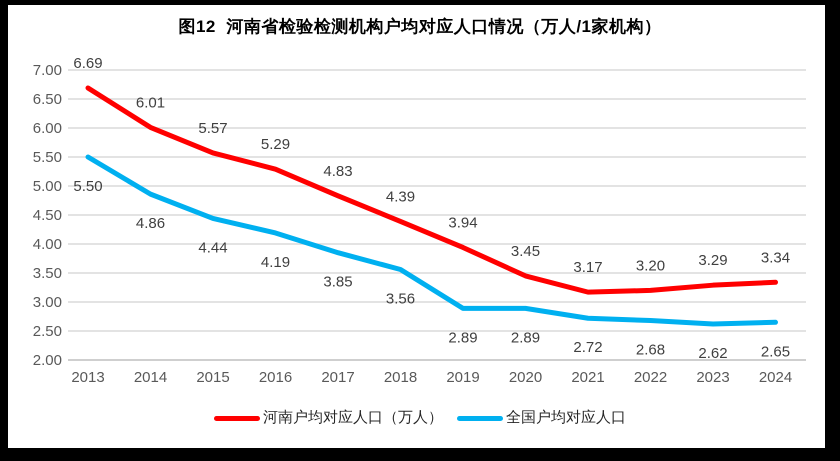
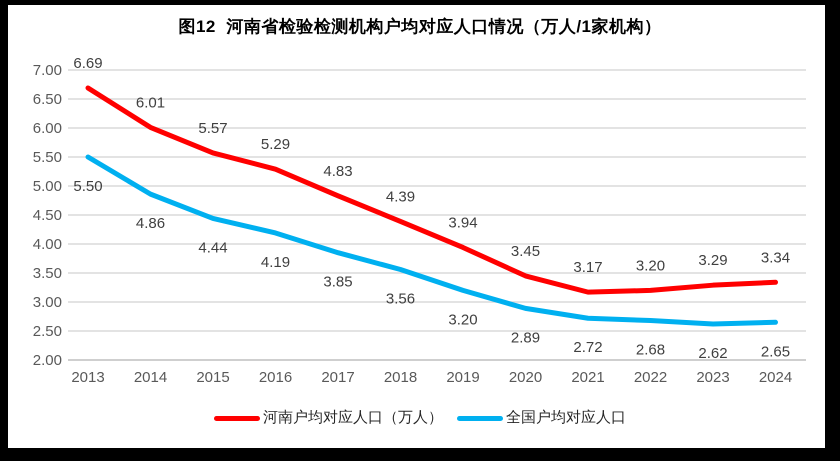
全国户均对应人口/2019: 2.89 -> 3.20
